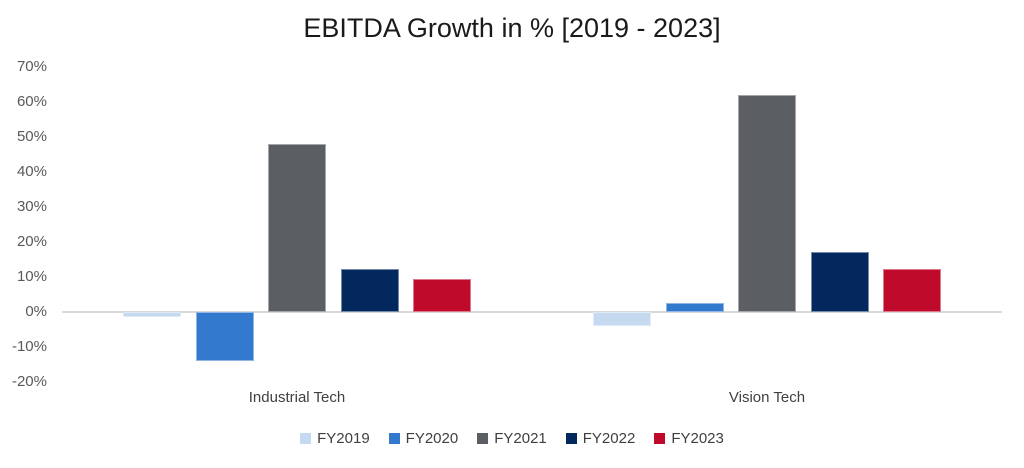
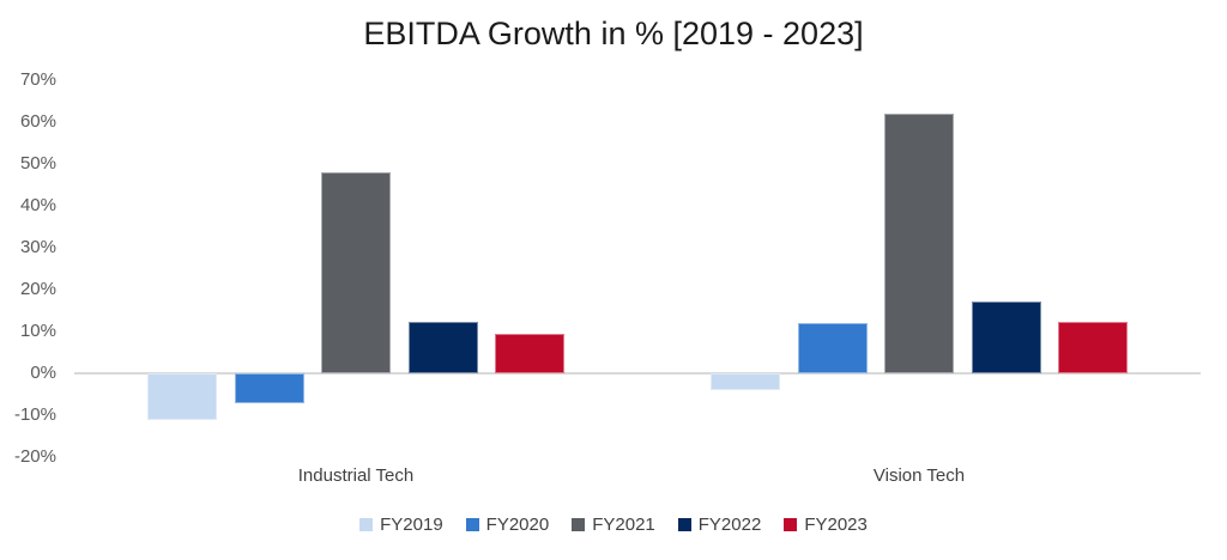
FY2019/Industrial Tech: -2% -> -11%
FY2020/Industrial Tech: -14% -> -7%
FY2020/Vision Tech: 3% -> 12%
